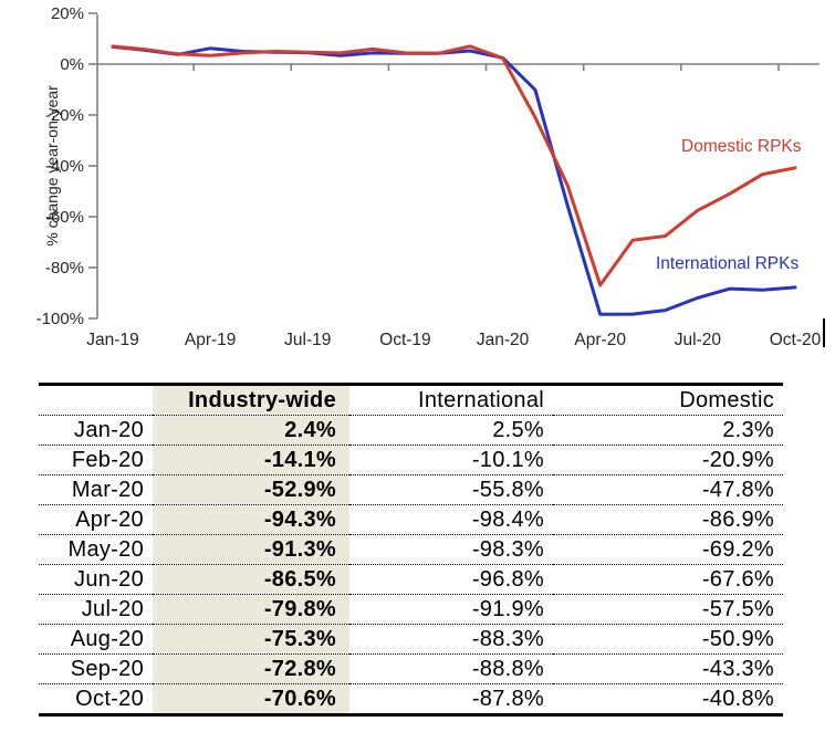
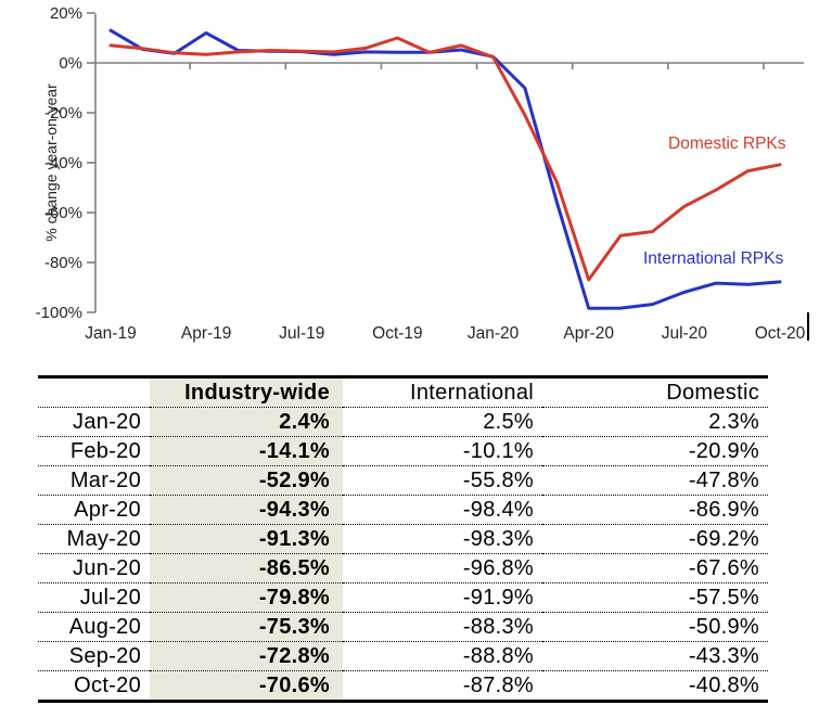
International RPKs/Jan-19: 7% -> 13%
International RPKs/Apr-19: 6% -> 12%
Domestic RPKs/Oct-19: 4% -> 10%
